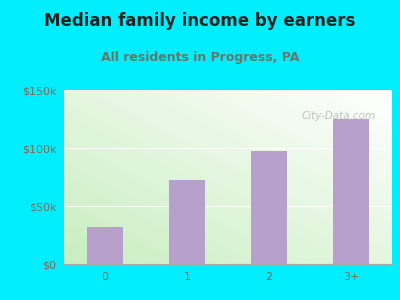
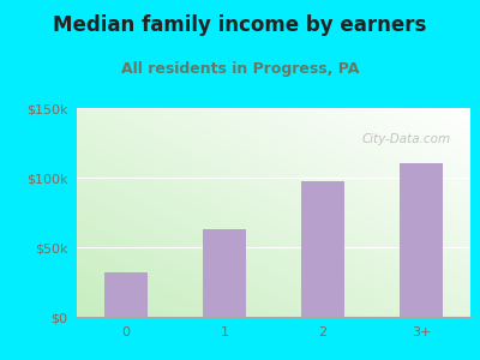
1: $72k -> $63k
3+: $125k -> $110k
